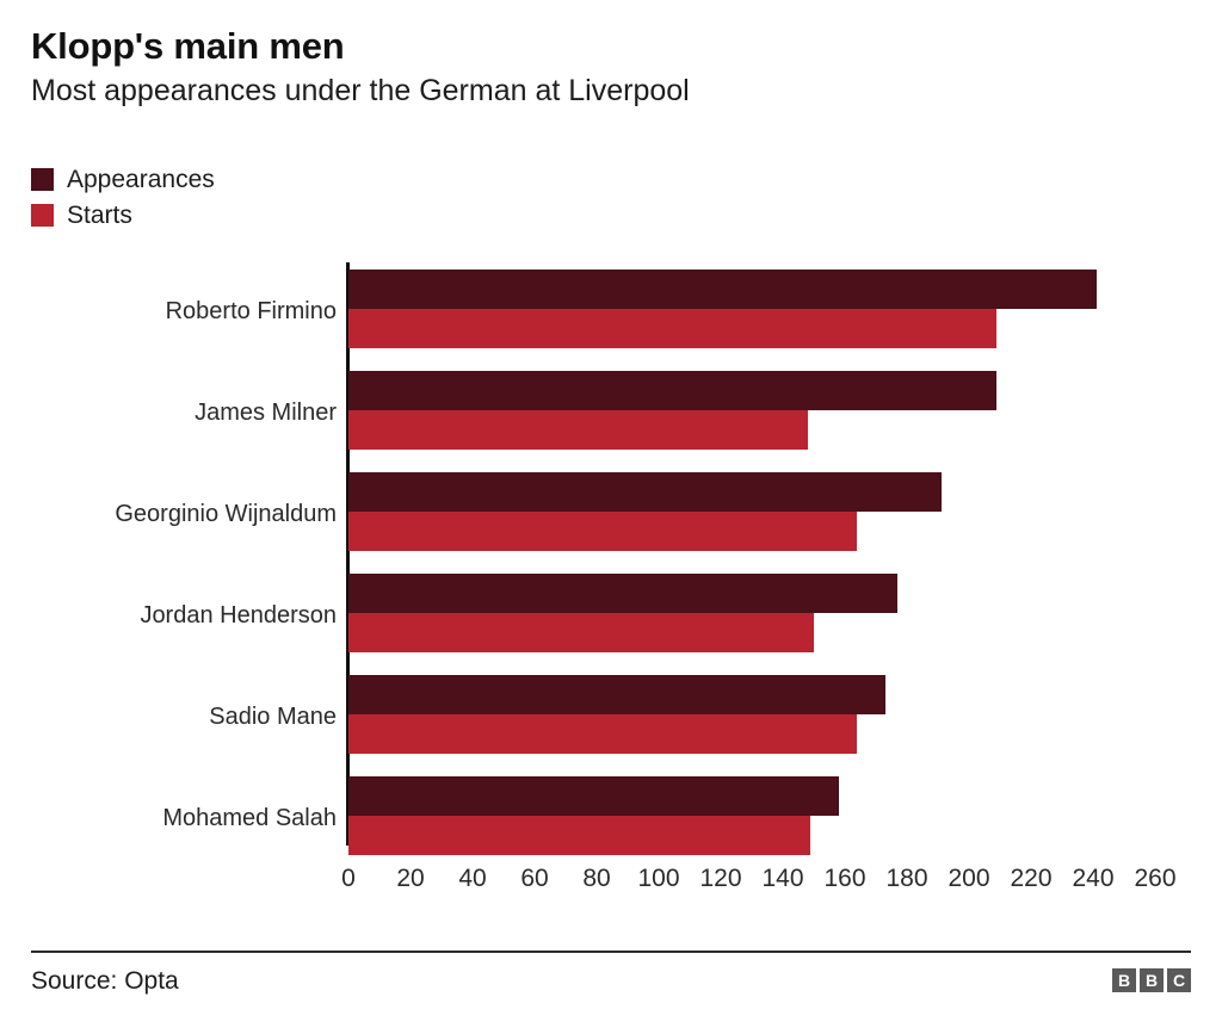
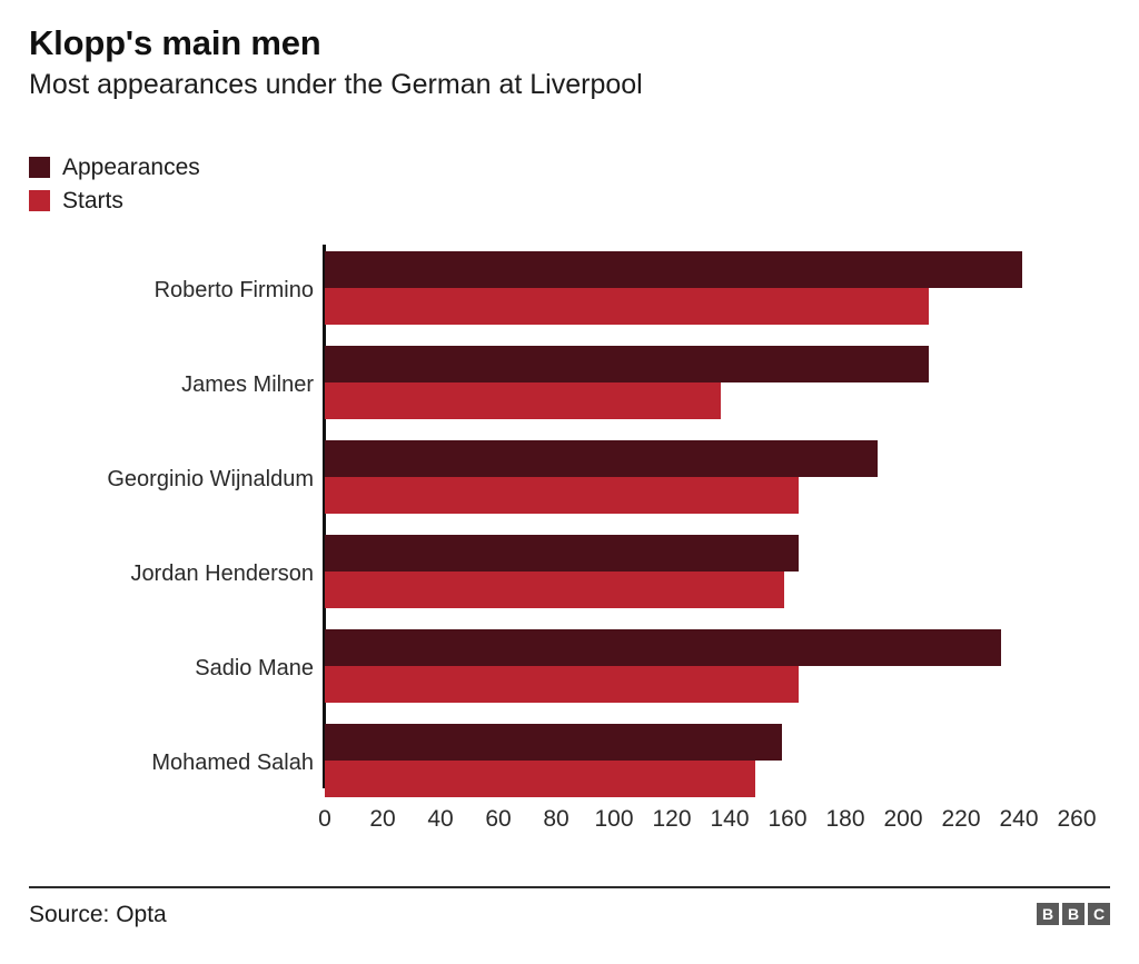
Starts/James Milner: 148 -> 137
Appearances/Jordan Henderson: 177 -> 164
Starts/Jordan Henderson: 150 -> 159
Appearances/Sadio Mane: 173 -> 234
